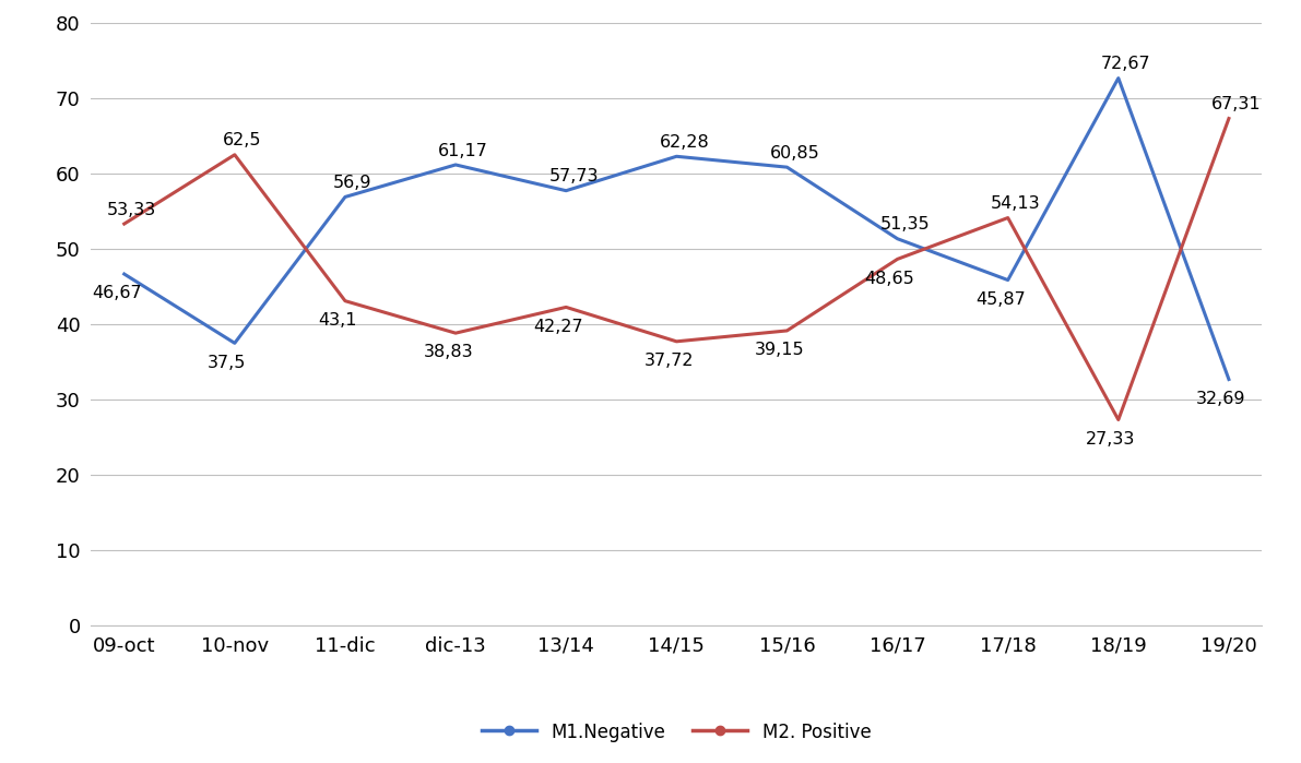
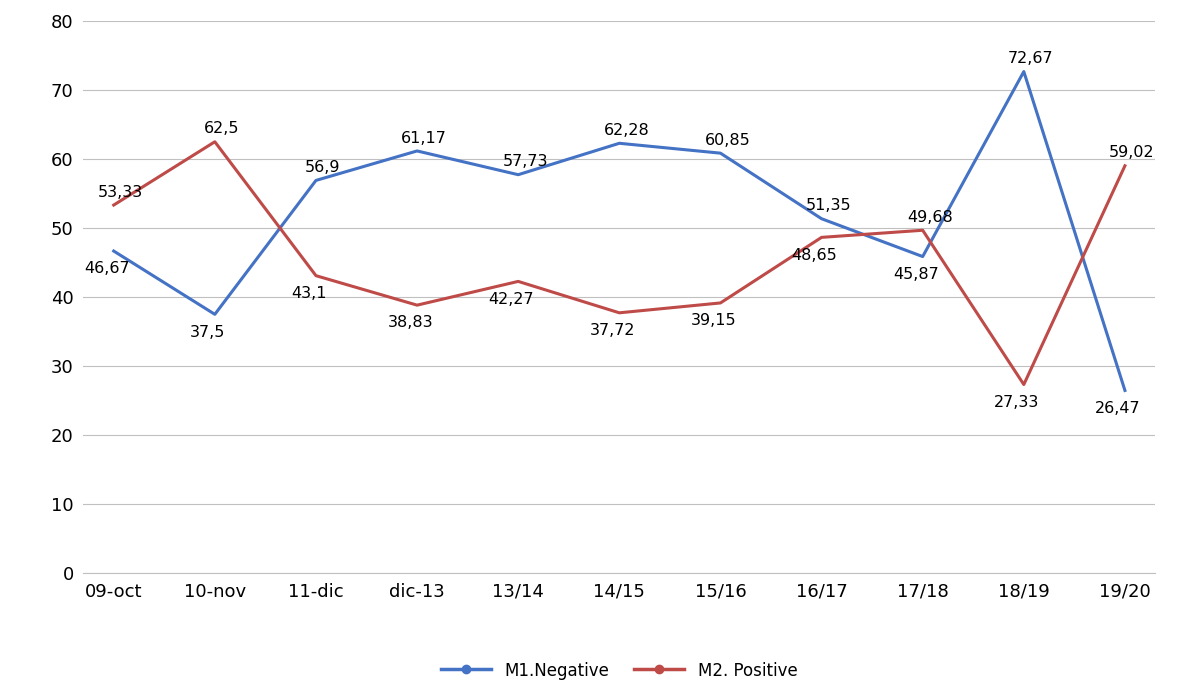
M2. Positive/17/18: 54,13 -> 49,68
M1.Negative/19/20: 32,69 -> 26,47
M2. Positive/19/20: 67,31 -> 59,02
